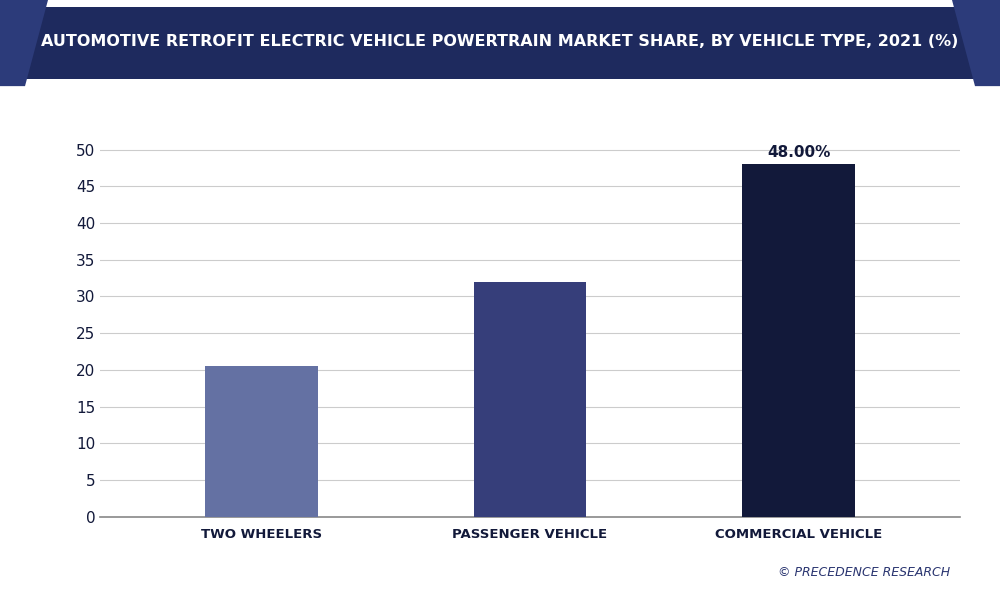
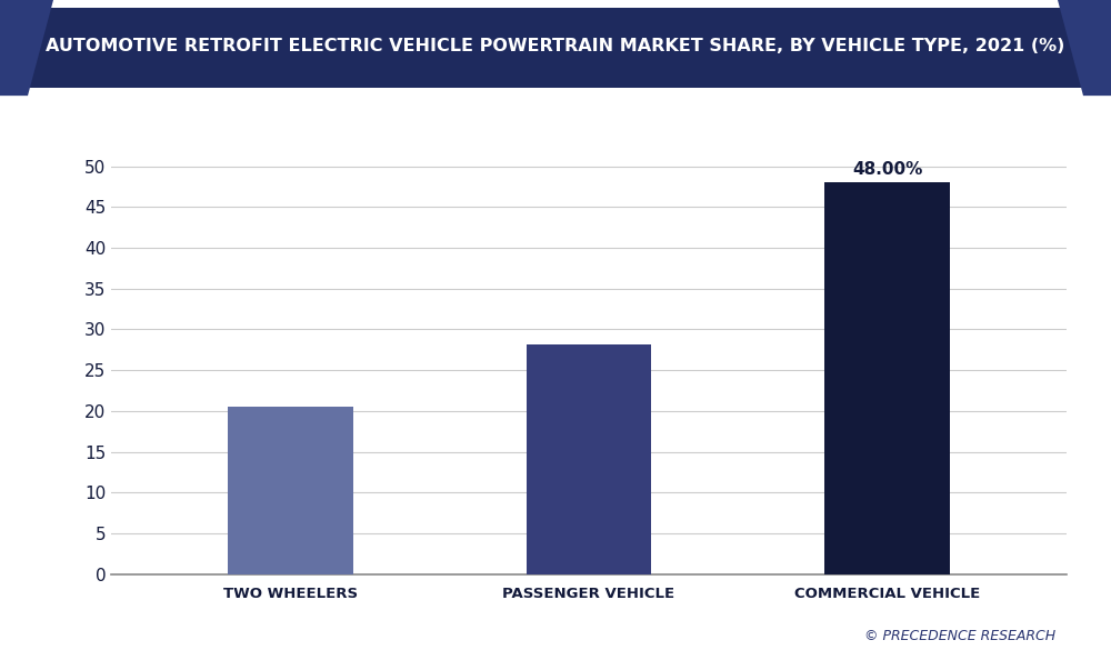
PASSENGER VEHICLE: 32.0 -> 28.2
